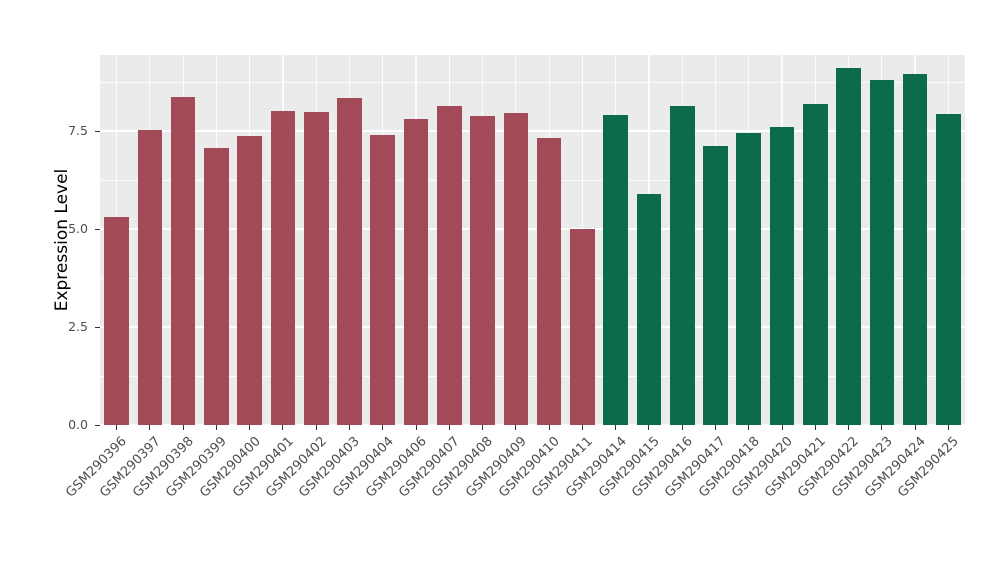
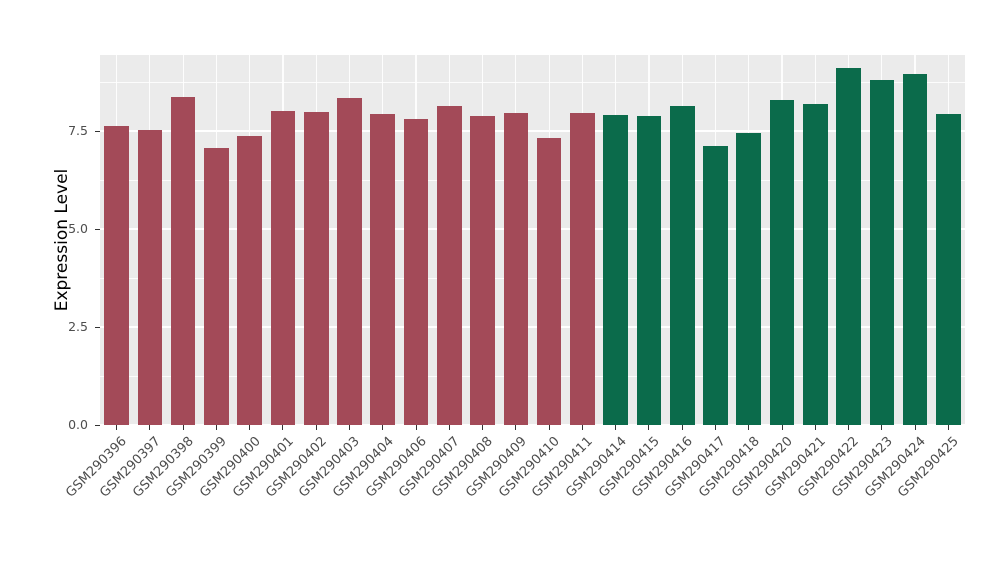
GSM290396: 5.3 -> 7.6
GSM290404: 7.4 -> 7.9
GSM290411: 5.0 -> 8.0
GSM290415: 5.9 -> 7.9
GSM290420: 7.6 -> 8.3
